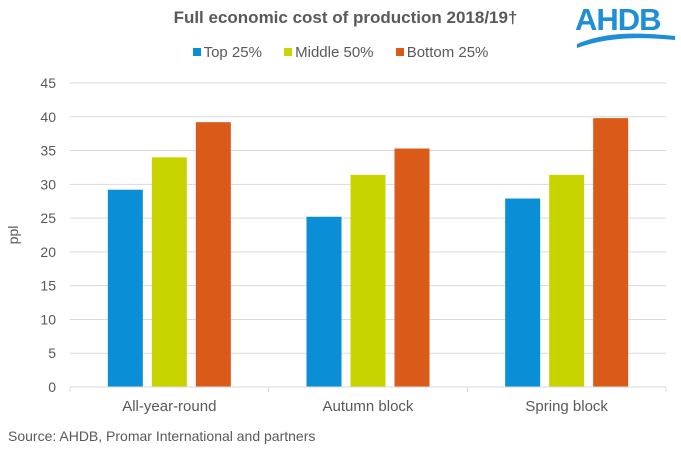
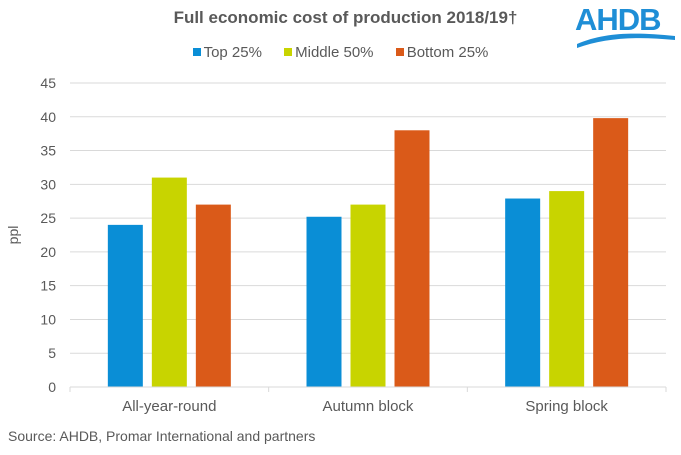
Top 25%/All-year-round: 29 -> 24
Middle 50%/All-year-round: 34 -> 31
Bottom 25%/All-year-round: 39 -> 27
Middle 50%/Autumn block: 31 -> 27
Bottom 25%/Autumn block: 35 -> 38
Middle 50%/Spring block: 31 -> 29
